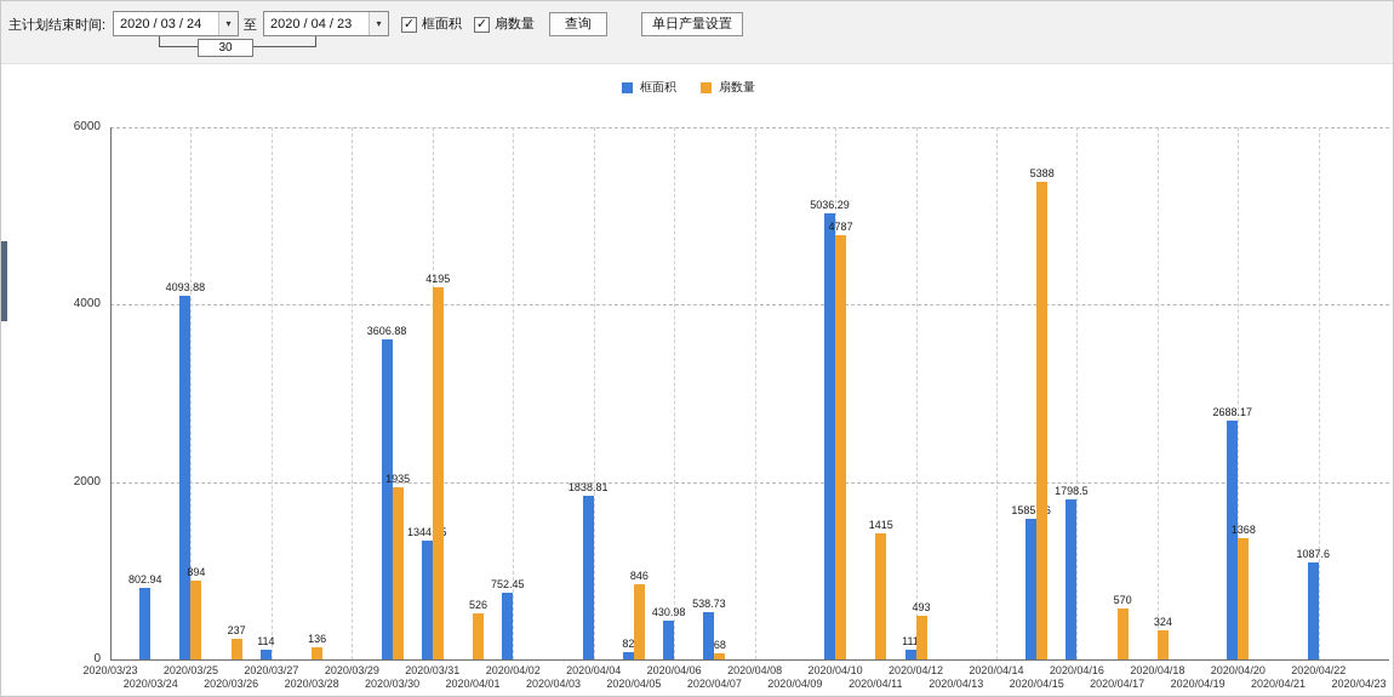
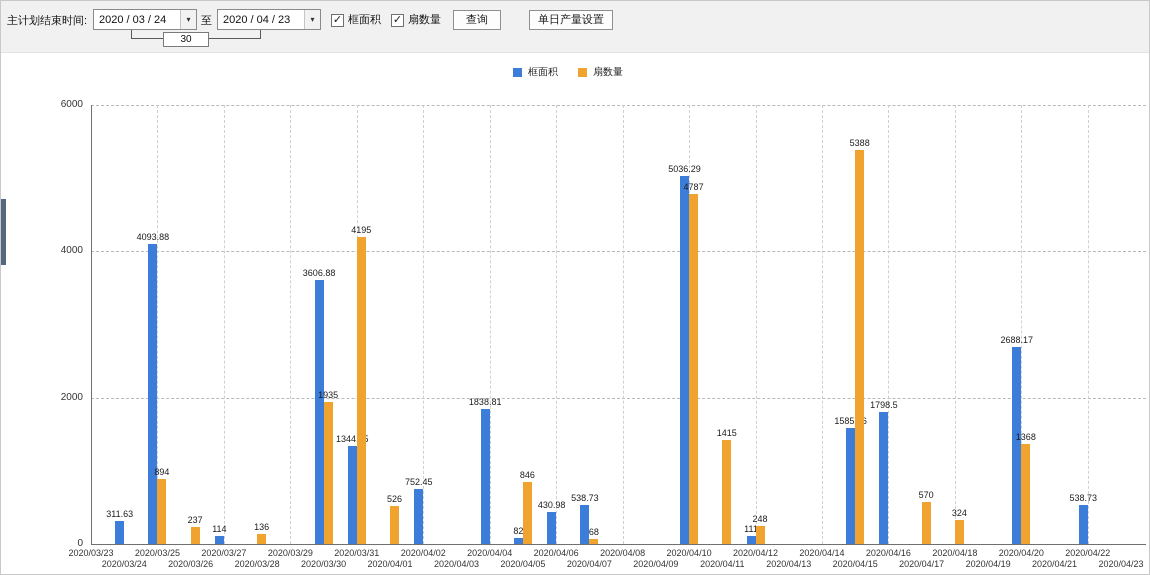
框面积/2020/03/24: 802.94 -> 311.63
扇数量/2020/04/12: 493 -> 248
框面积/2020/04/22: 1087.6 -> 538.73
